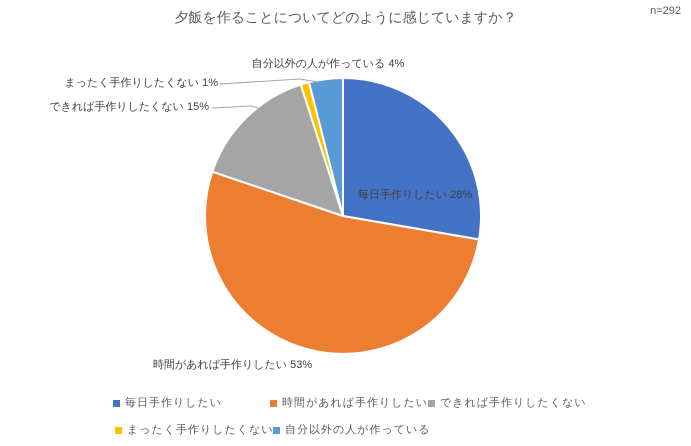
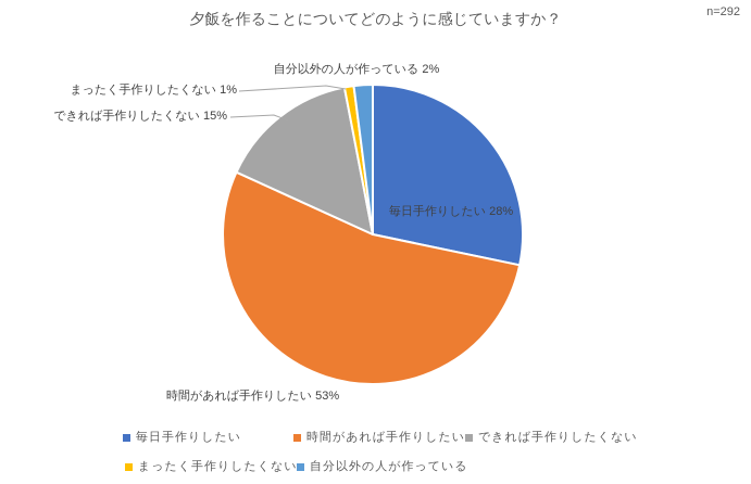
自分以外の人が作っている: 4% -> 2%
